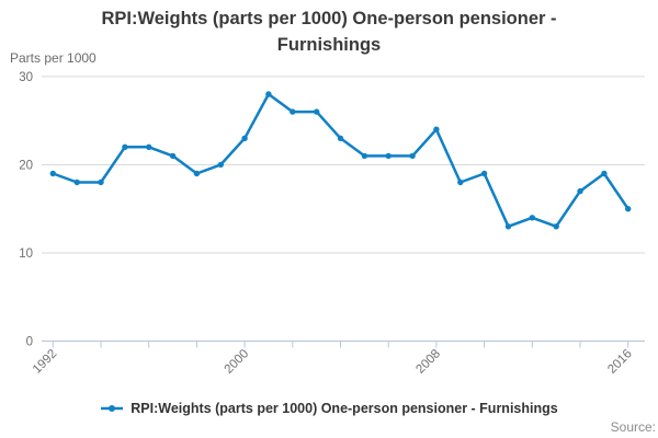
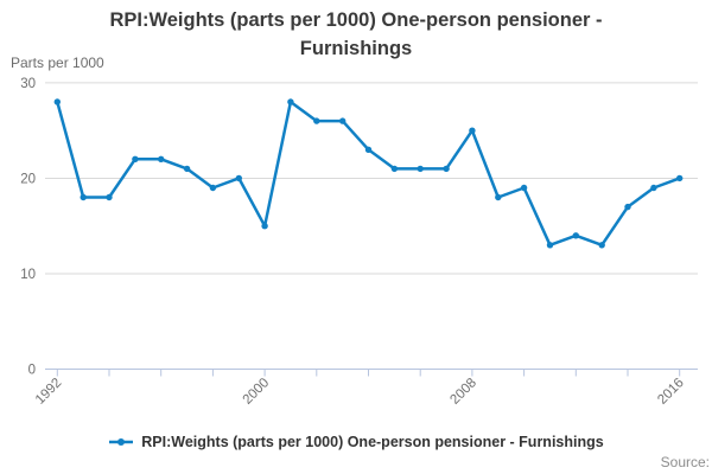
1992: 19 -> 28
2000: 23 -> 15
2008: 24 -> 25
2016: 15 -> 20
